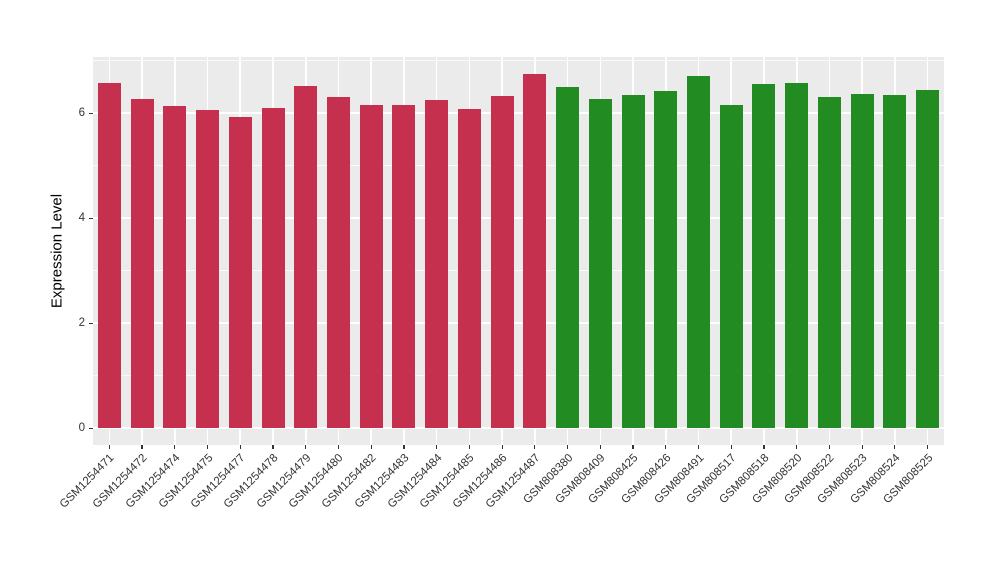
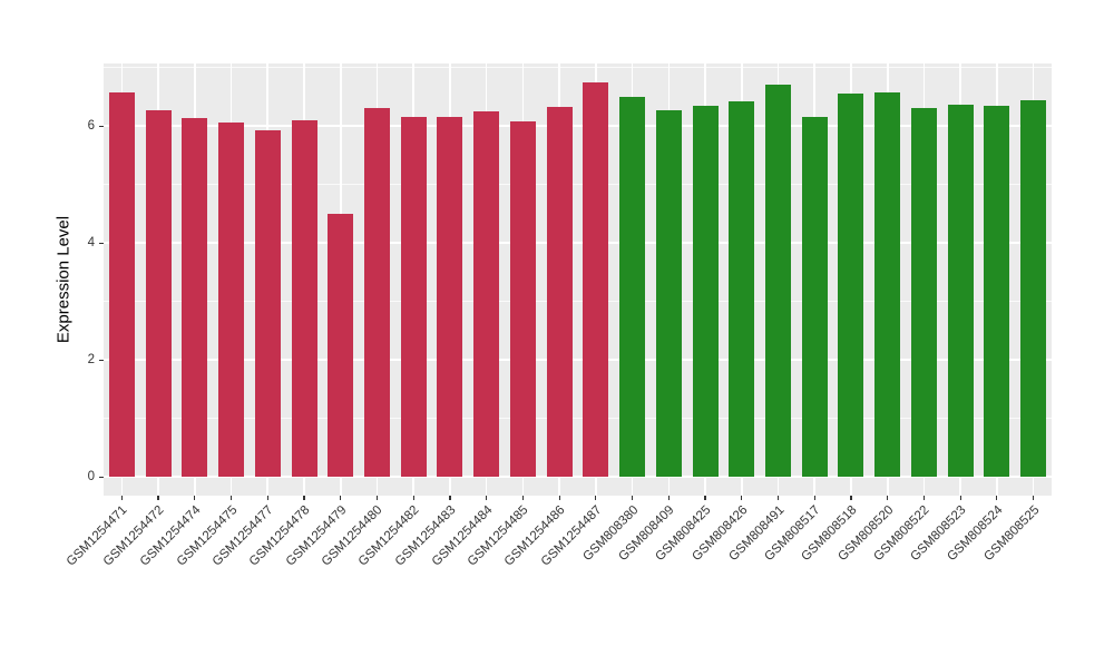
GSM1254479: 6.5 -> 4.5
